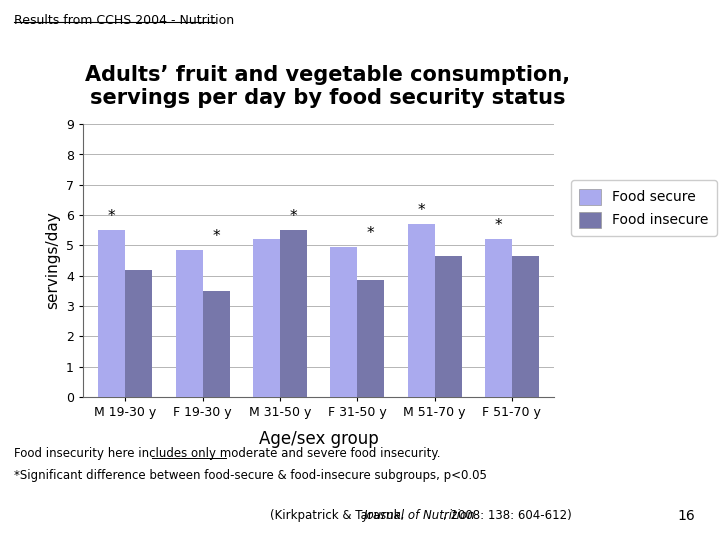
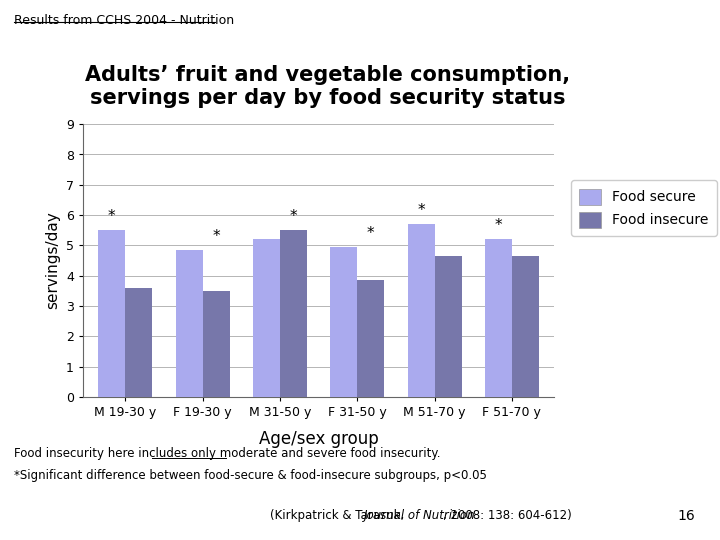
Food insecure/M 19-30 y: 4.20 -> 3.60
